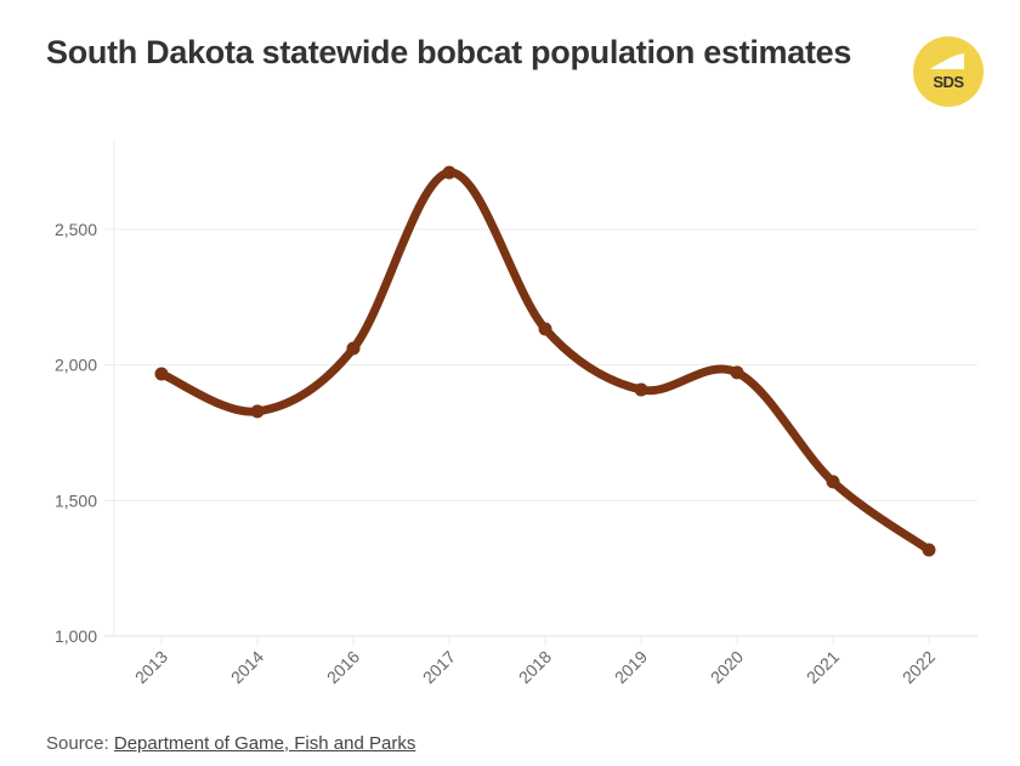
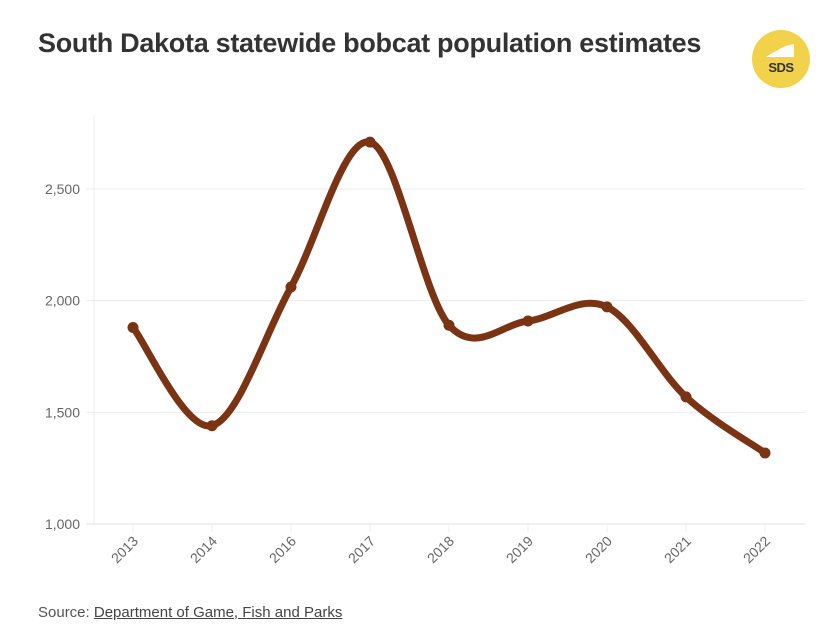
2013: 1970 -> 1880
2014: 1830 -> 1440
2018: 2130 -> 1890
